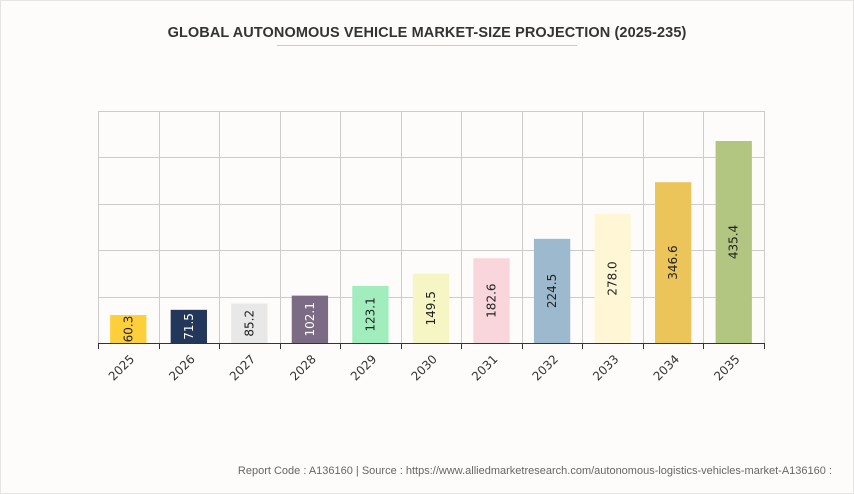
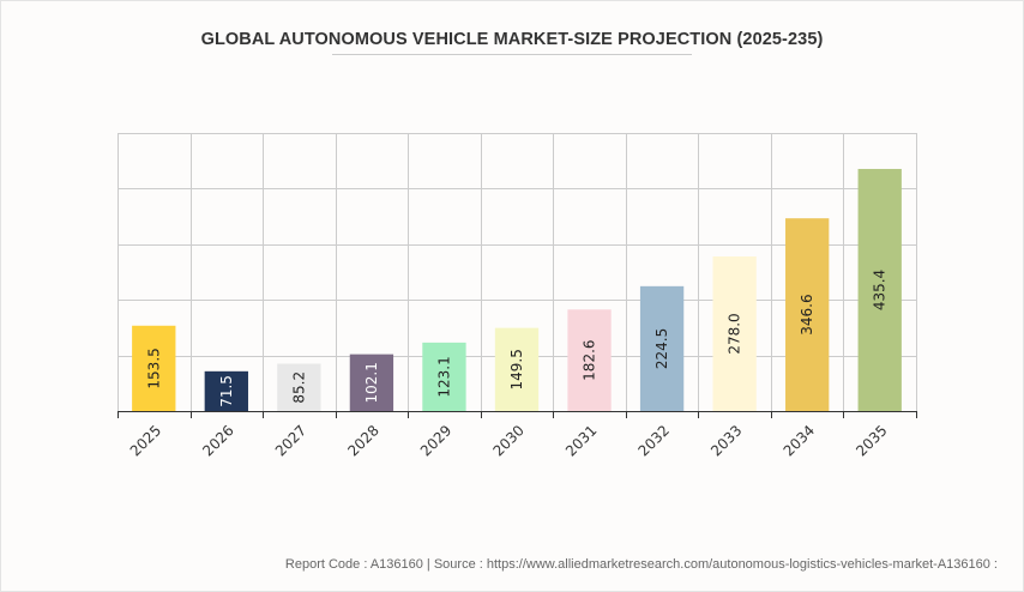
2025: 60.3 -> 153.5
